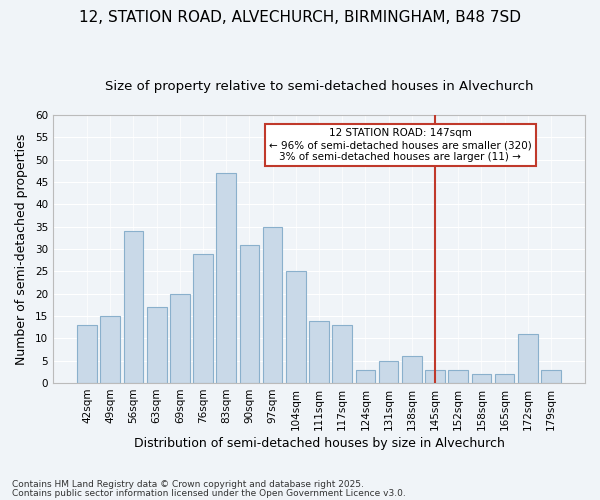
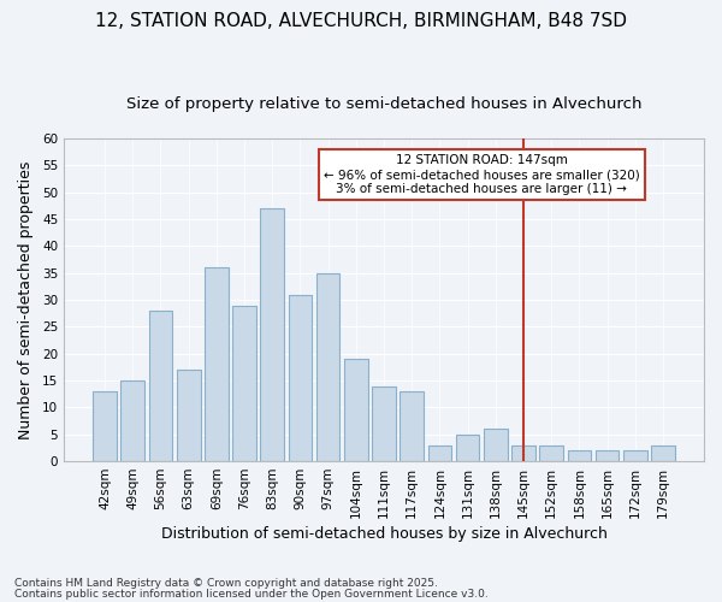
56sqm: 34 -> 28
69sqm: 20 -> 36
104sqm: 25 -> 19
172sqm: 11 -> 2
